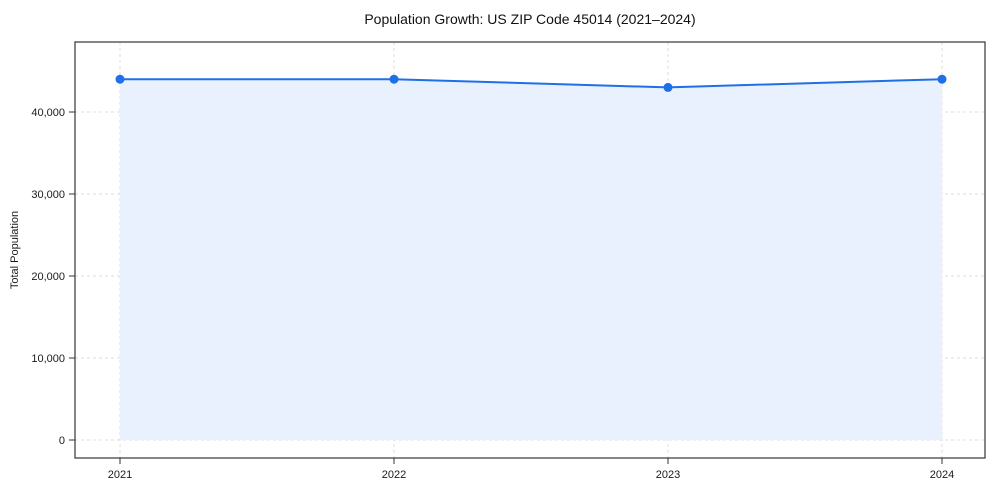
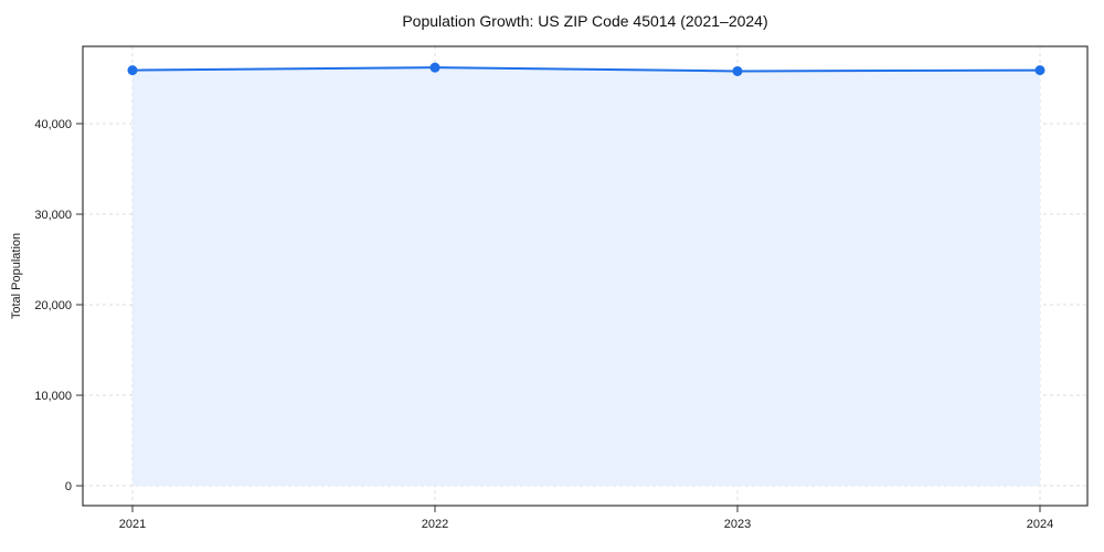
2021: 44000 -> 46000
2022: 44000 -> 46000
2023: 43000 -> 46000
2024: 44000 -> 46000
